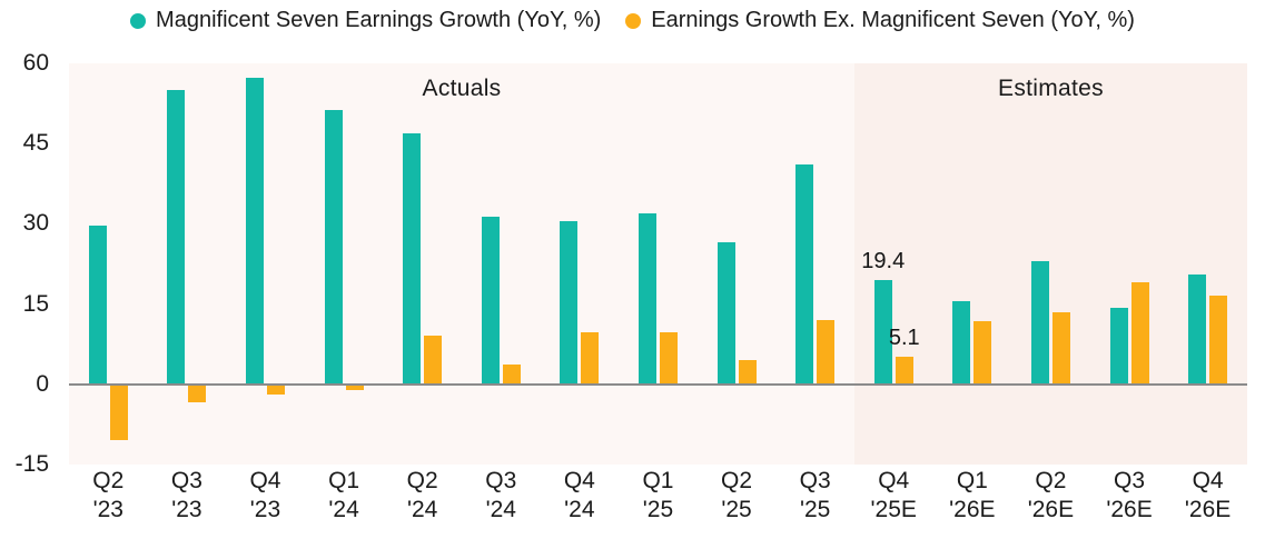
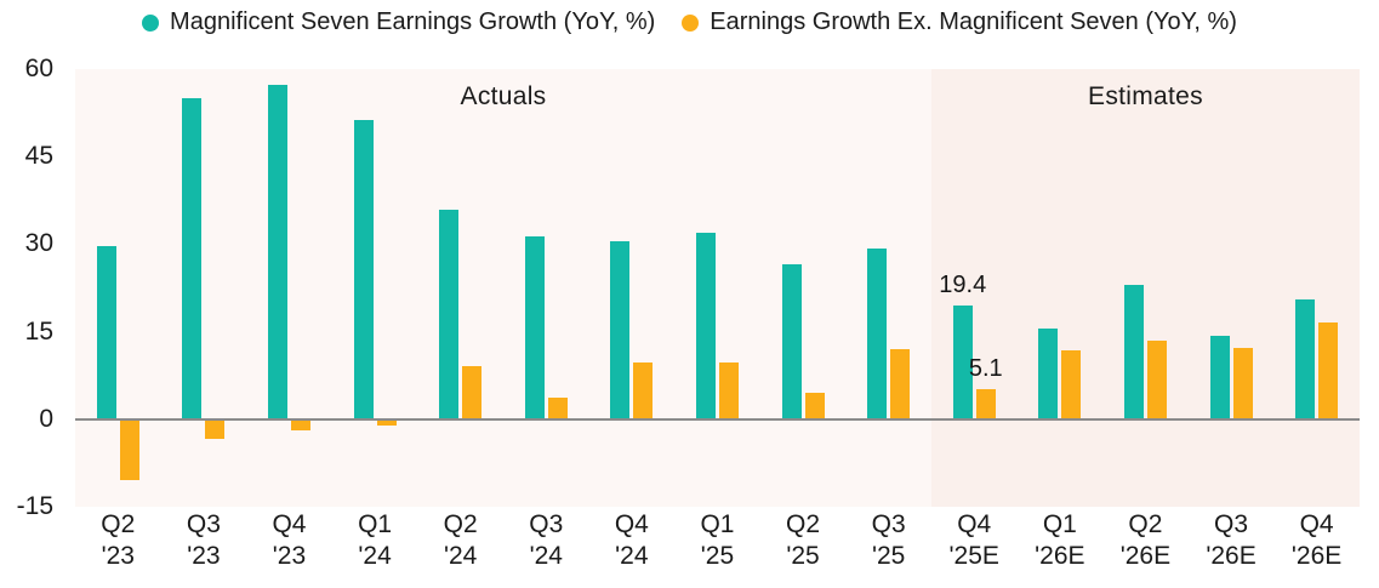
Magnificent Seven Earnings Growth (YoY, %)/Q2 '24: 47 -> 36
Magnificent Seven Earnings Growth (YoY, %)/Q3 '25: 41 -> 29
Earnings Growth Ex. Magnificent Seven (YoY, %)/Q3 '26E: 19 -> 12
